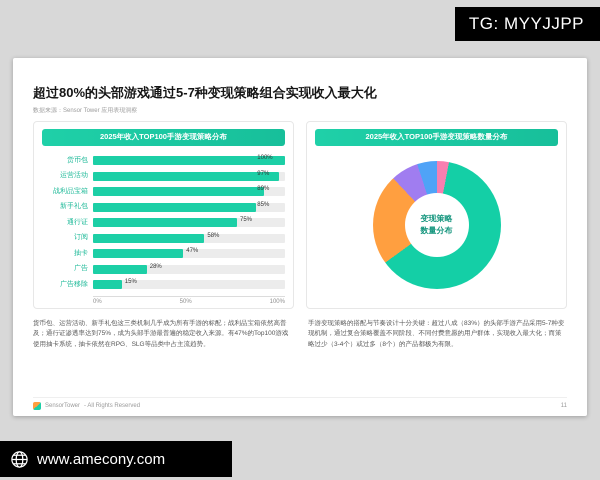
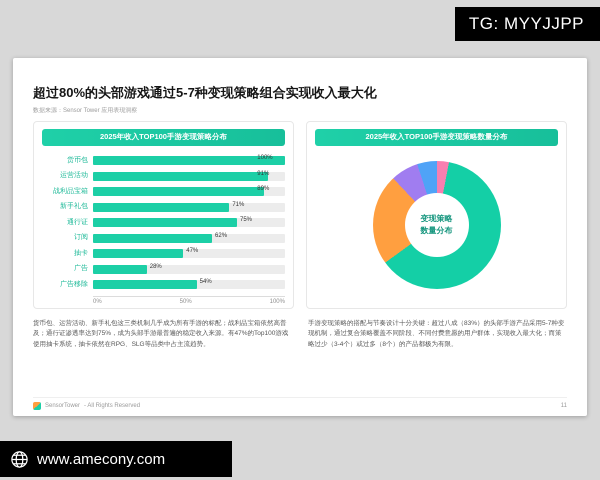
2025年收入TOP100手游变现策略分布/运营活动: 97% -> 91%
2025年收入TOP100手游变现策略分布/新手礼包: 85% -> 71%
2025年收入TOP100手游变现策略分布/订阅: 58% -> 62%
2025年收入TOP100手游变现策略分布/广告移除: 15% -> 54%
